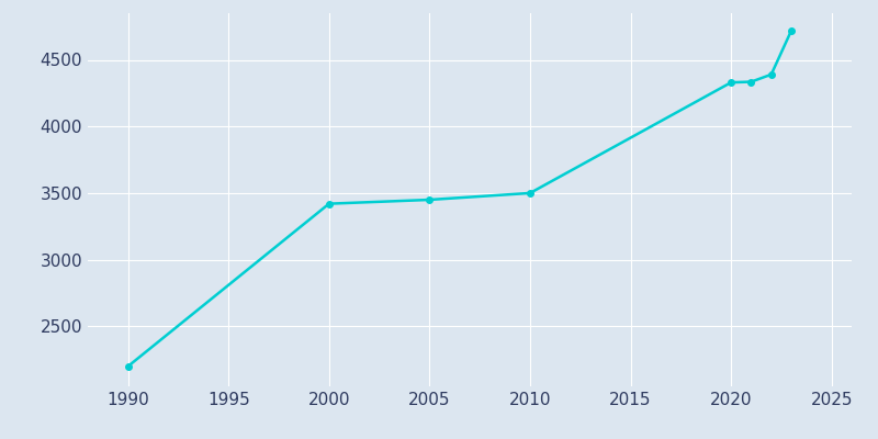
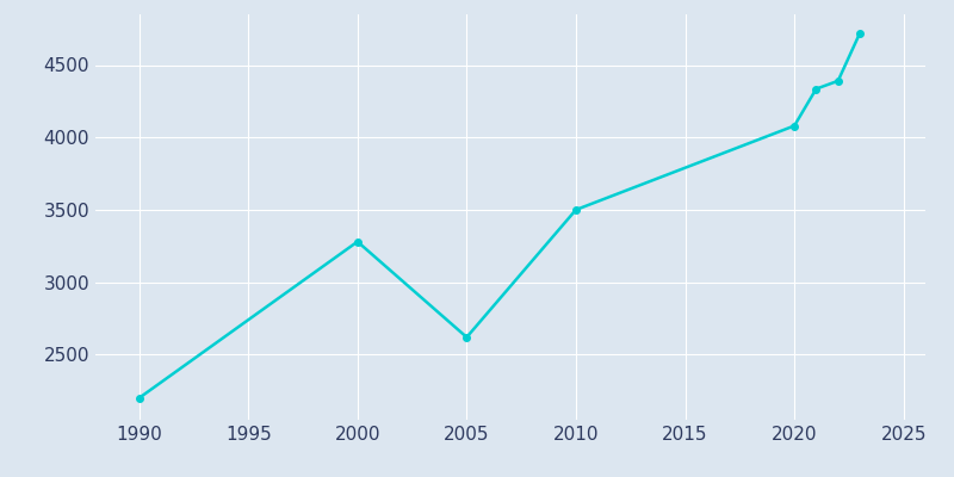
2000: 3420 -> 3280
2005: 3450 -> 2620
2020: 4330 -> 4080
